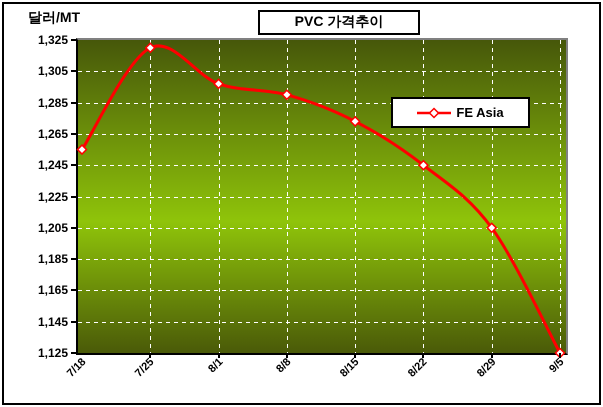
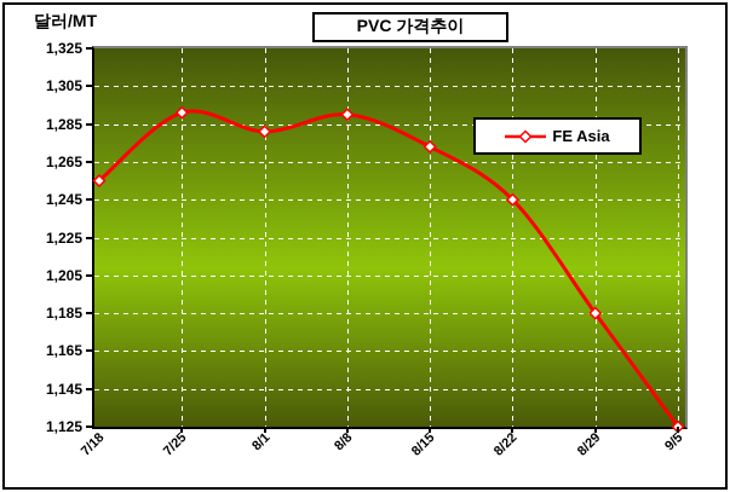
7/25: 1320 -> 1291
8/1: 1297 -> 1281
8/29: 1205 -> 1185
